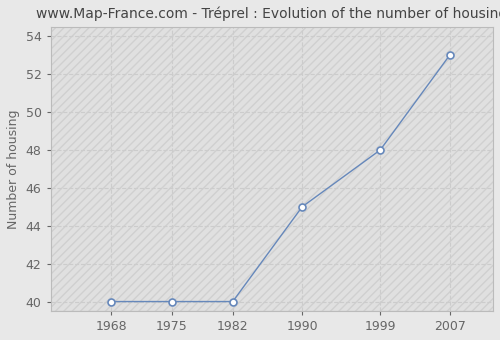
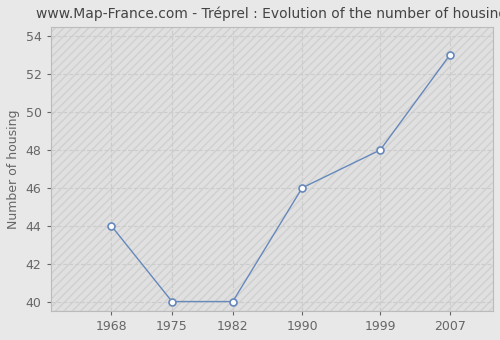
1968: 40 -> 44
1990: 45 -> 46
